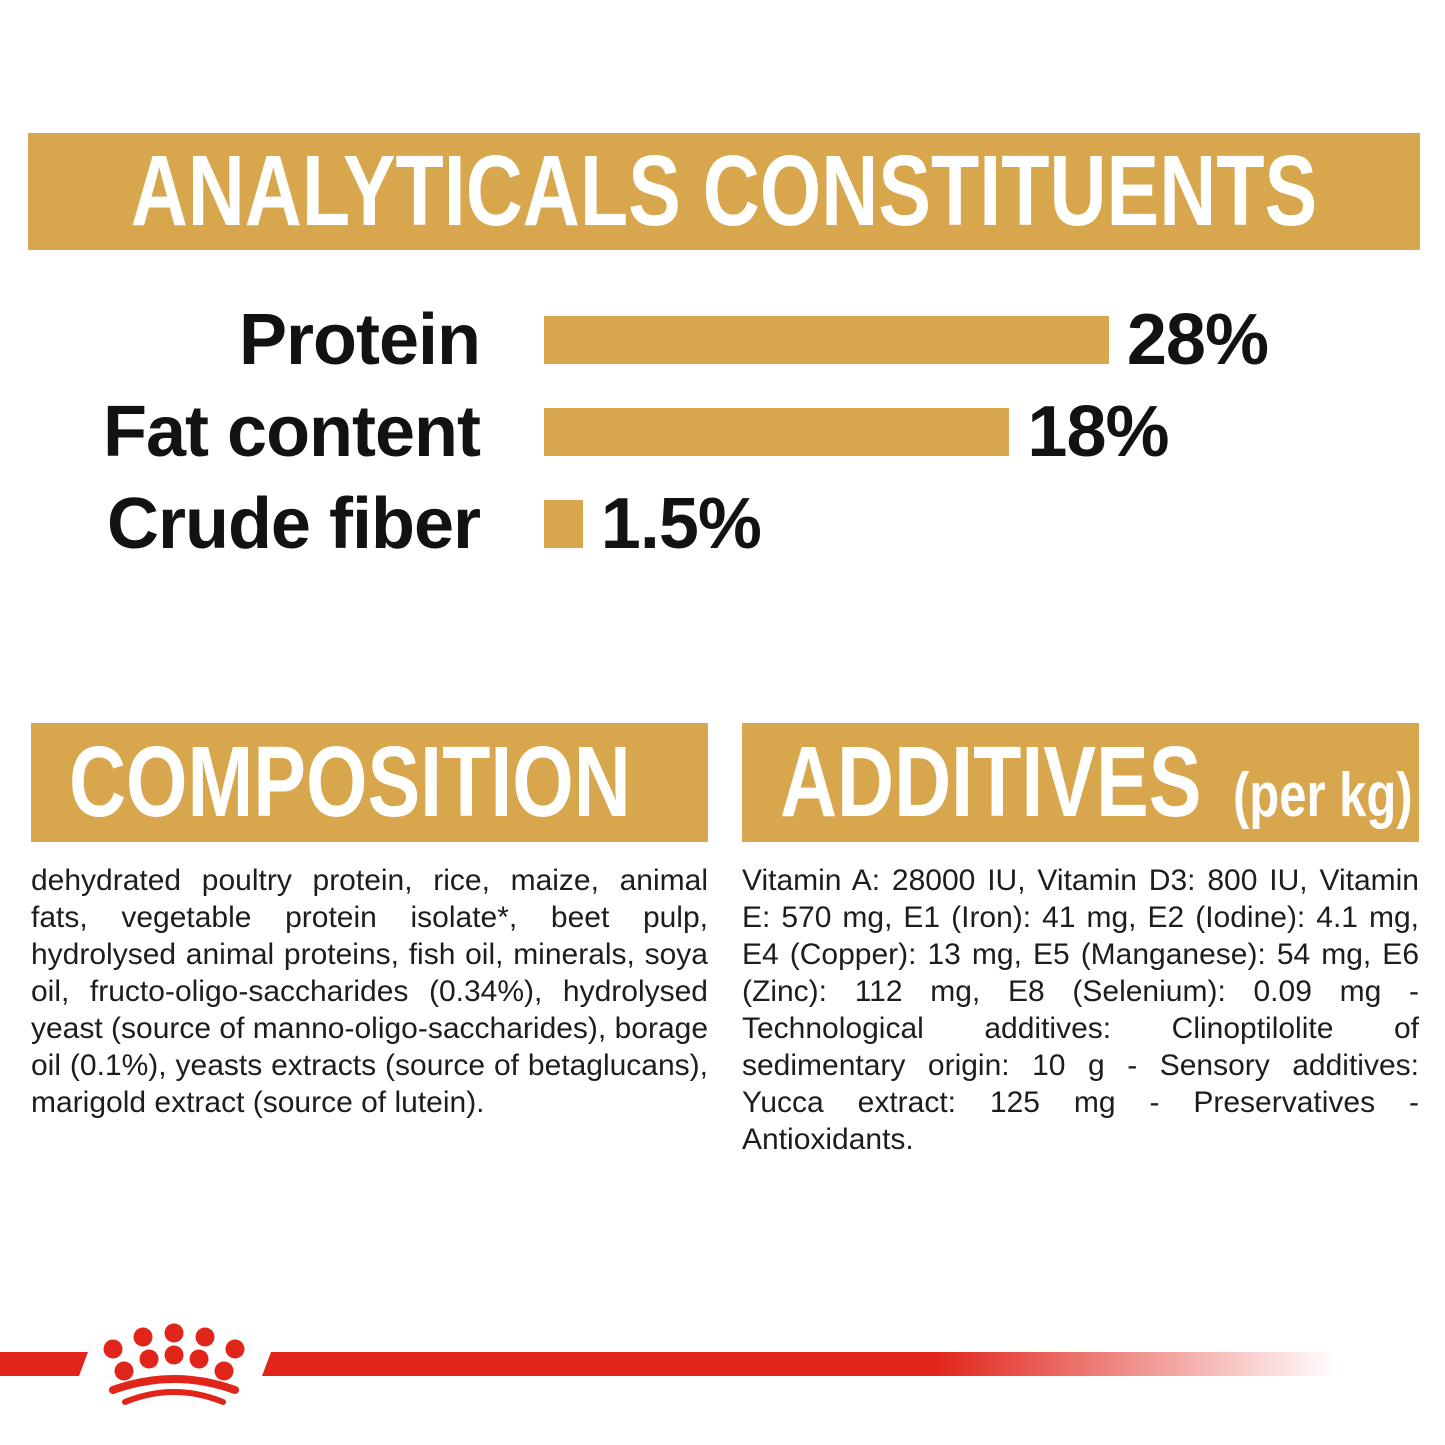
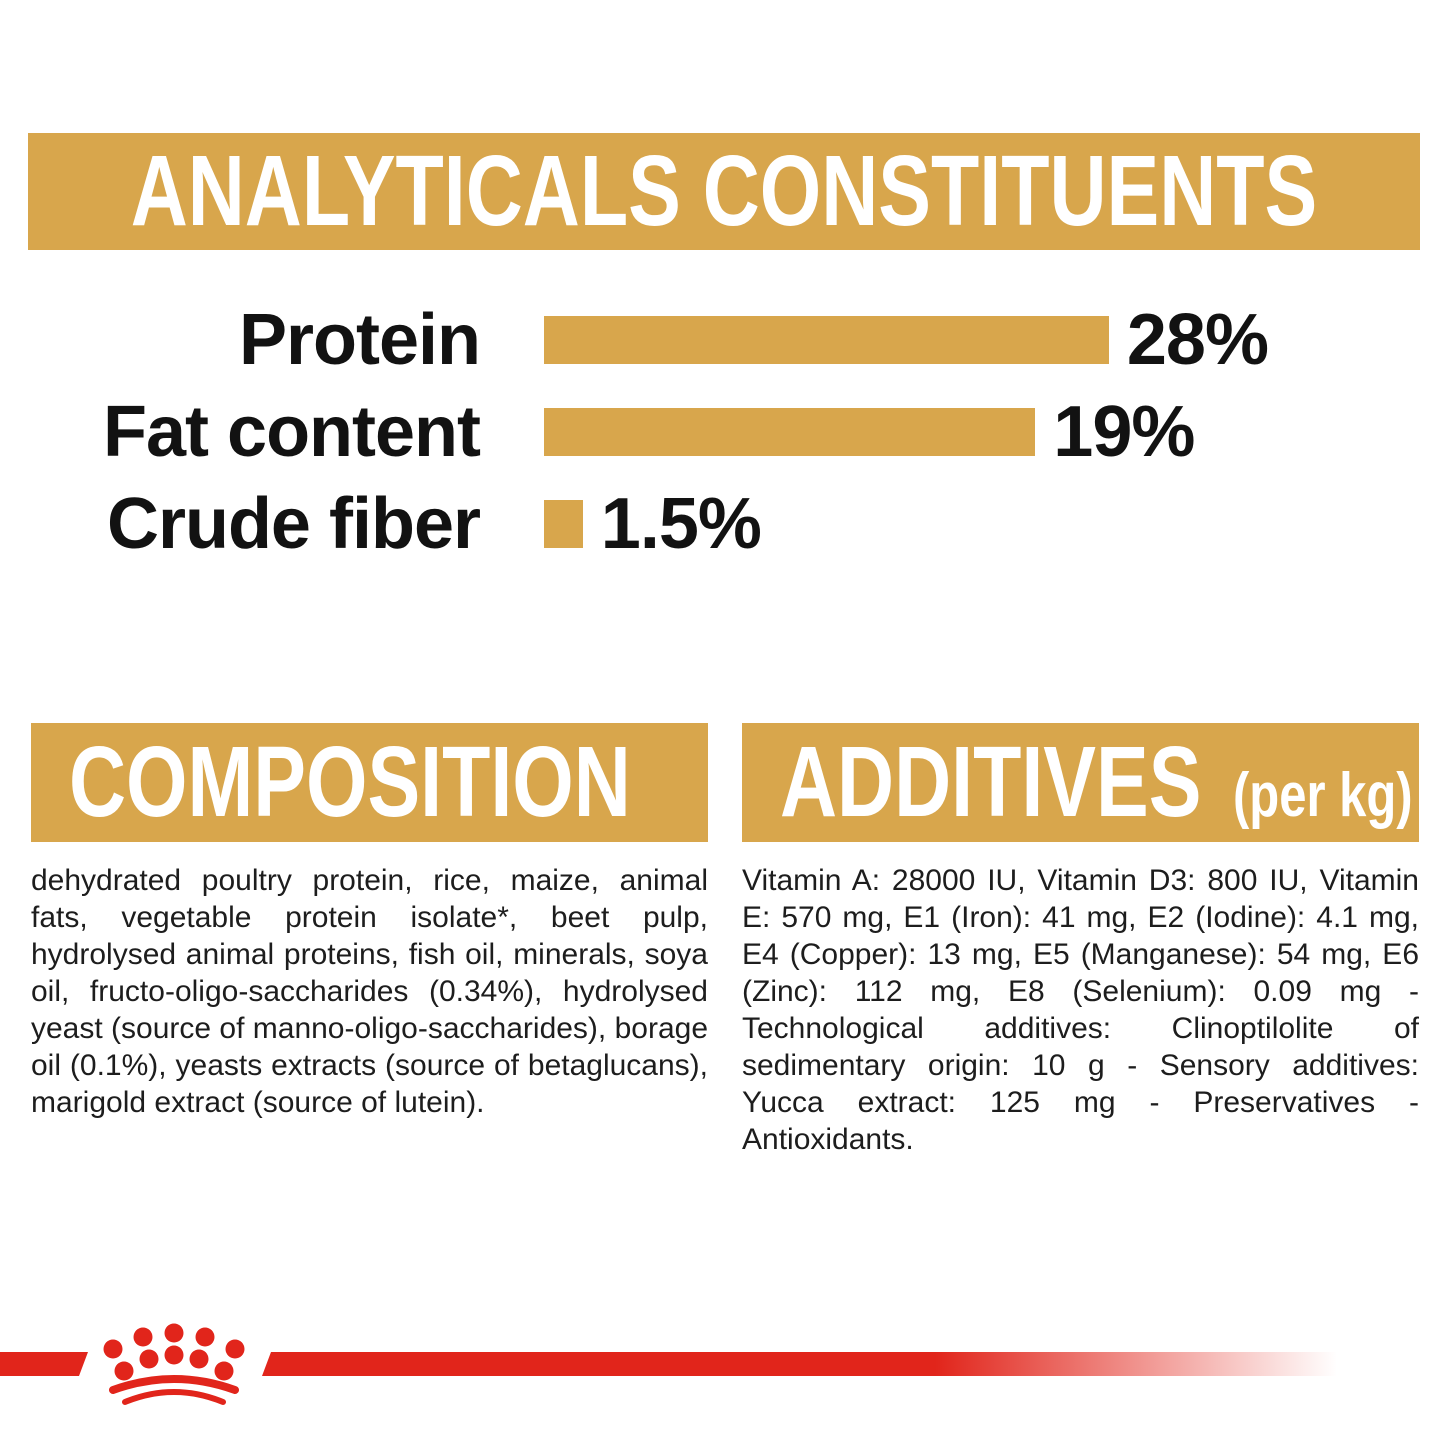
Fat content: 18% -> 19%
